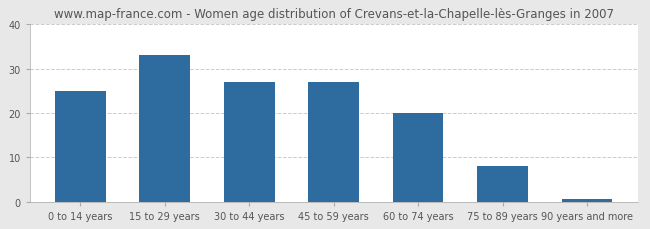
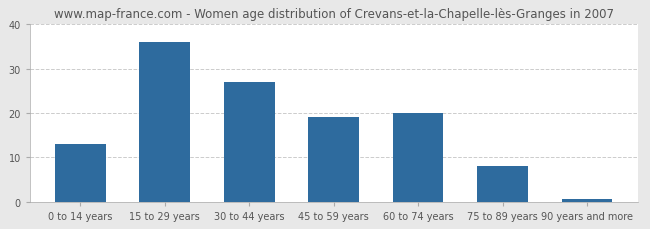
0 to 14 years: 25.0 -> 13.0
15 to 29 years: 33.0 -> 36.0
45 to 59 years: 27.0 -> 19.0
